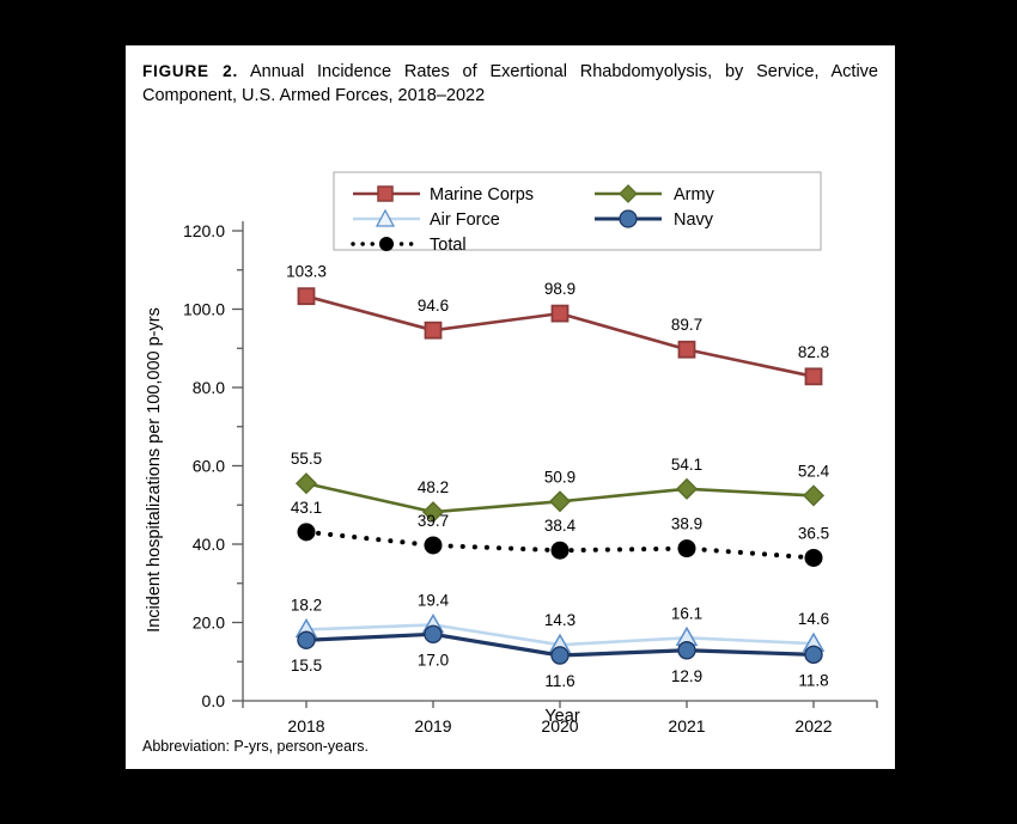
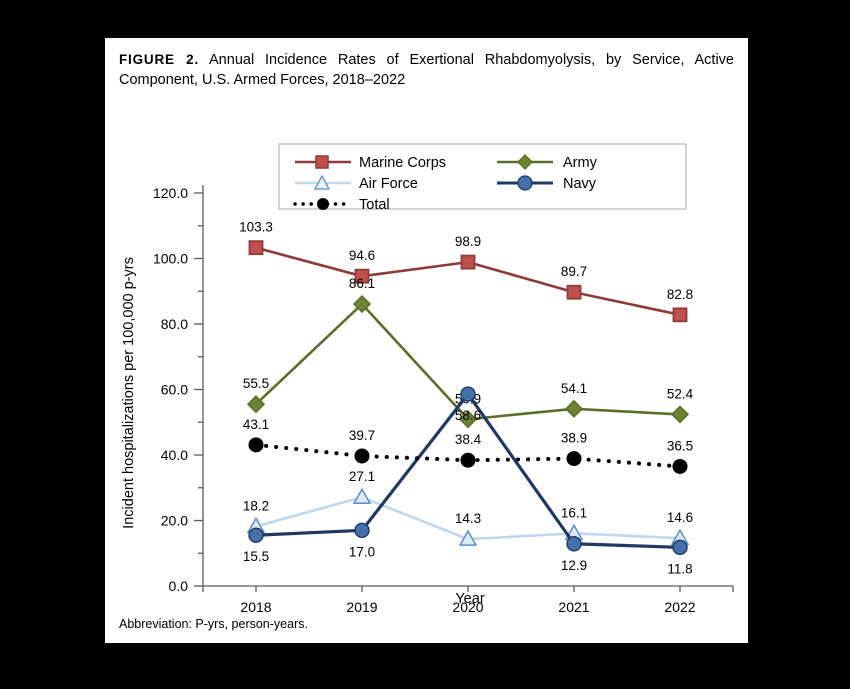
Army/2019: 48.2 -> 86.1
Air Force/2019: 19.4 -> 27.1
Navy/2020: 11.6 -> 58.6
